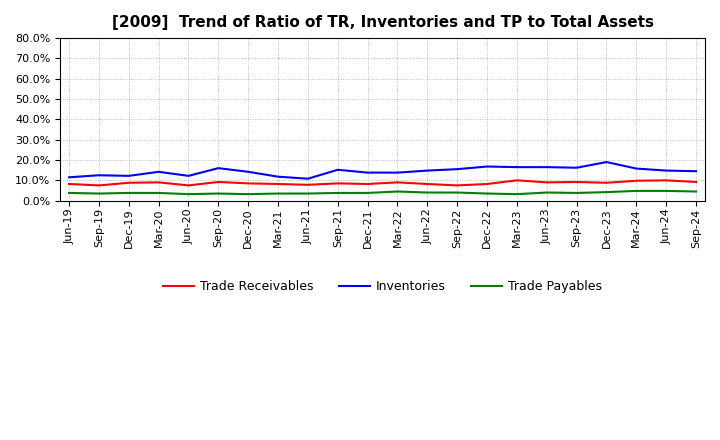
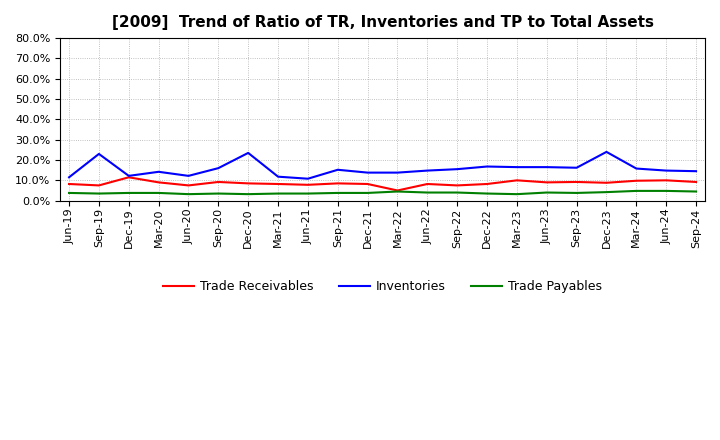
Inventories/Sep-19: 12.5% -> 23.0%
Trade Receivables/Dec-19: 8.8% -> 11.5%
Inventories/Dec-20: 14.2% -> 23.5%
Trade Receivables/Mar-22: 9.0% -> 5.0%
Inventories/Dec-23: 19.0% -> 24.0%
